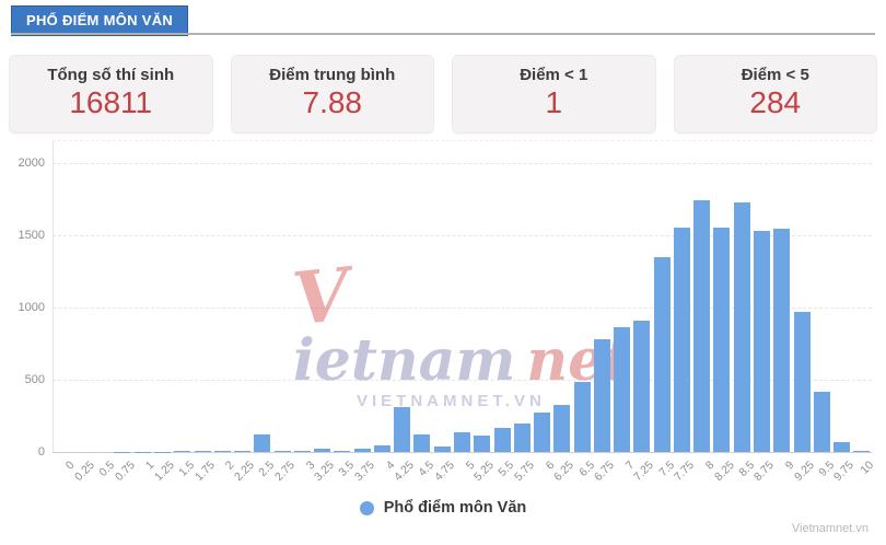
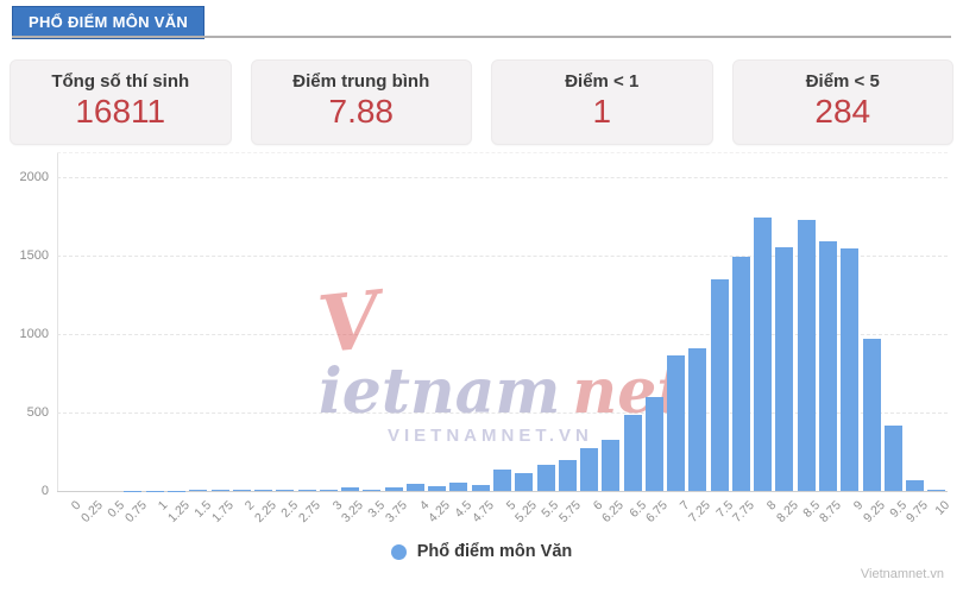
2.5: 120 -> 10
4.25: 310 -> 30
4.5: 120 -> 50
6.75: 780 -> 600
7.75: 1550 -> 1490
8.75: 1530 -> 1590
